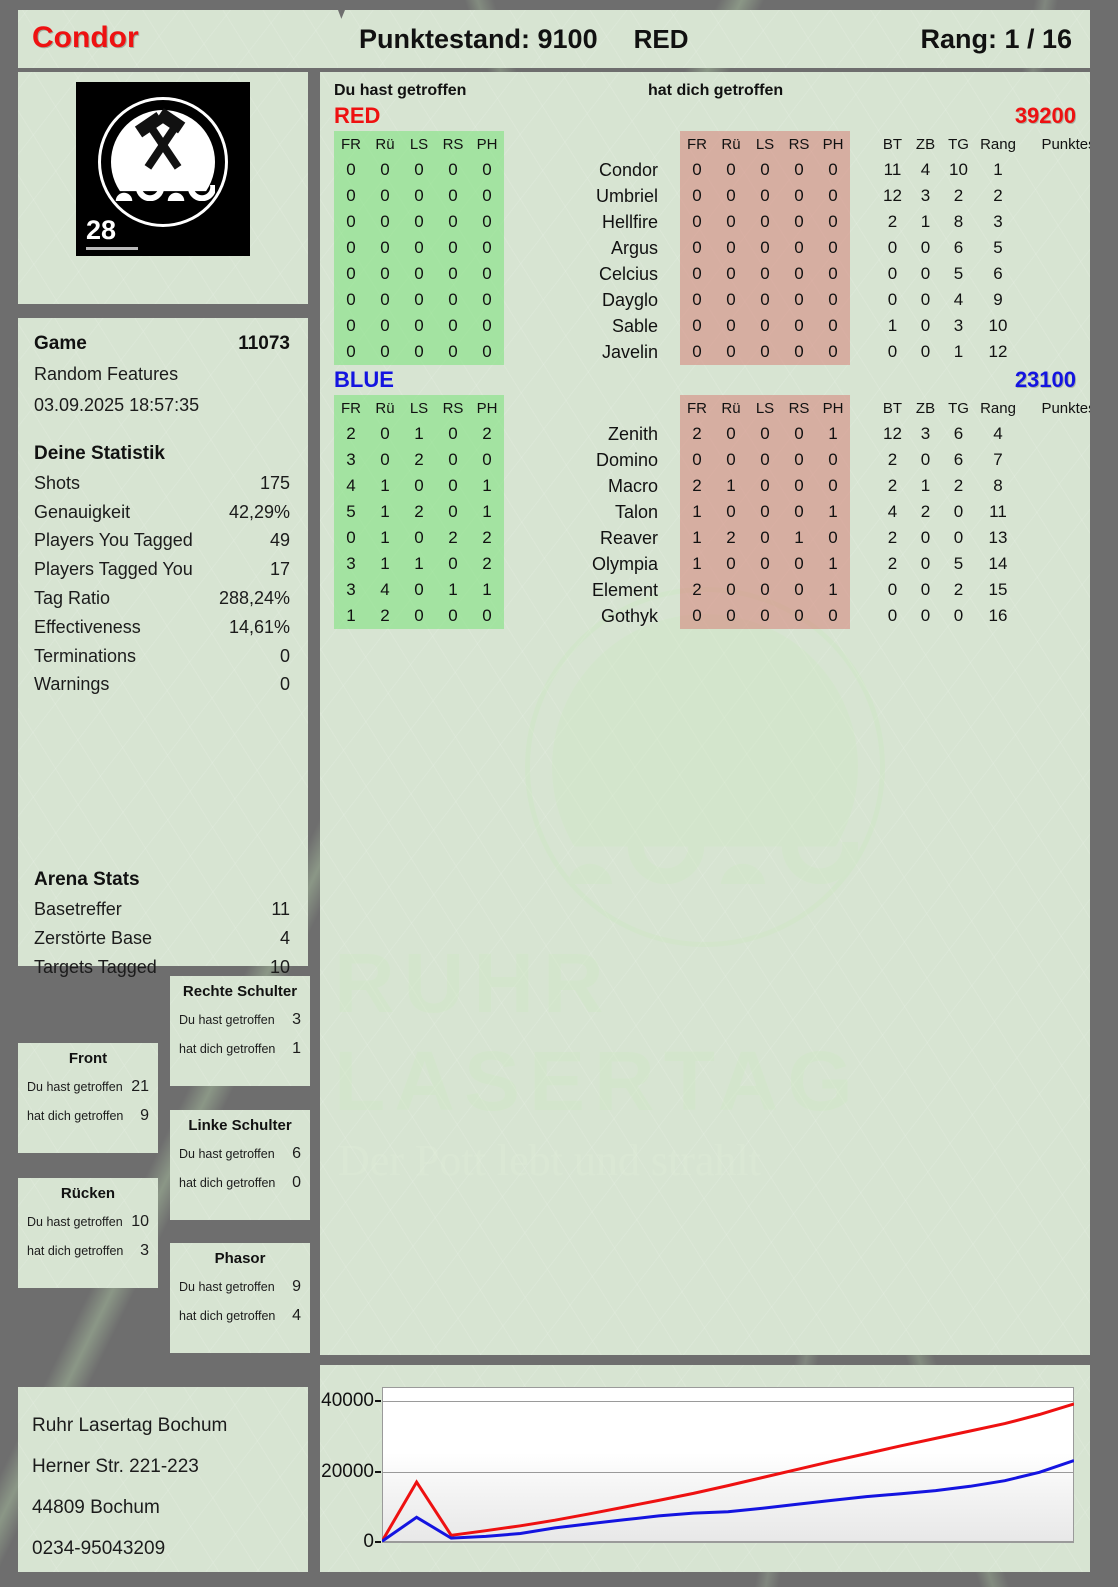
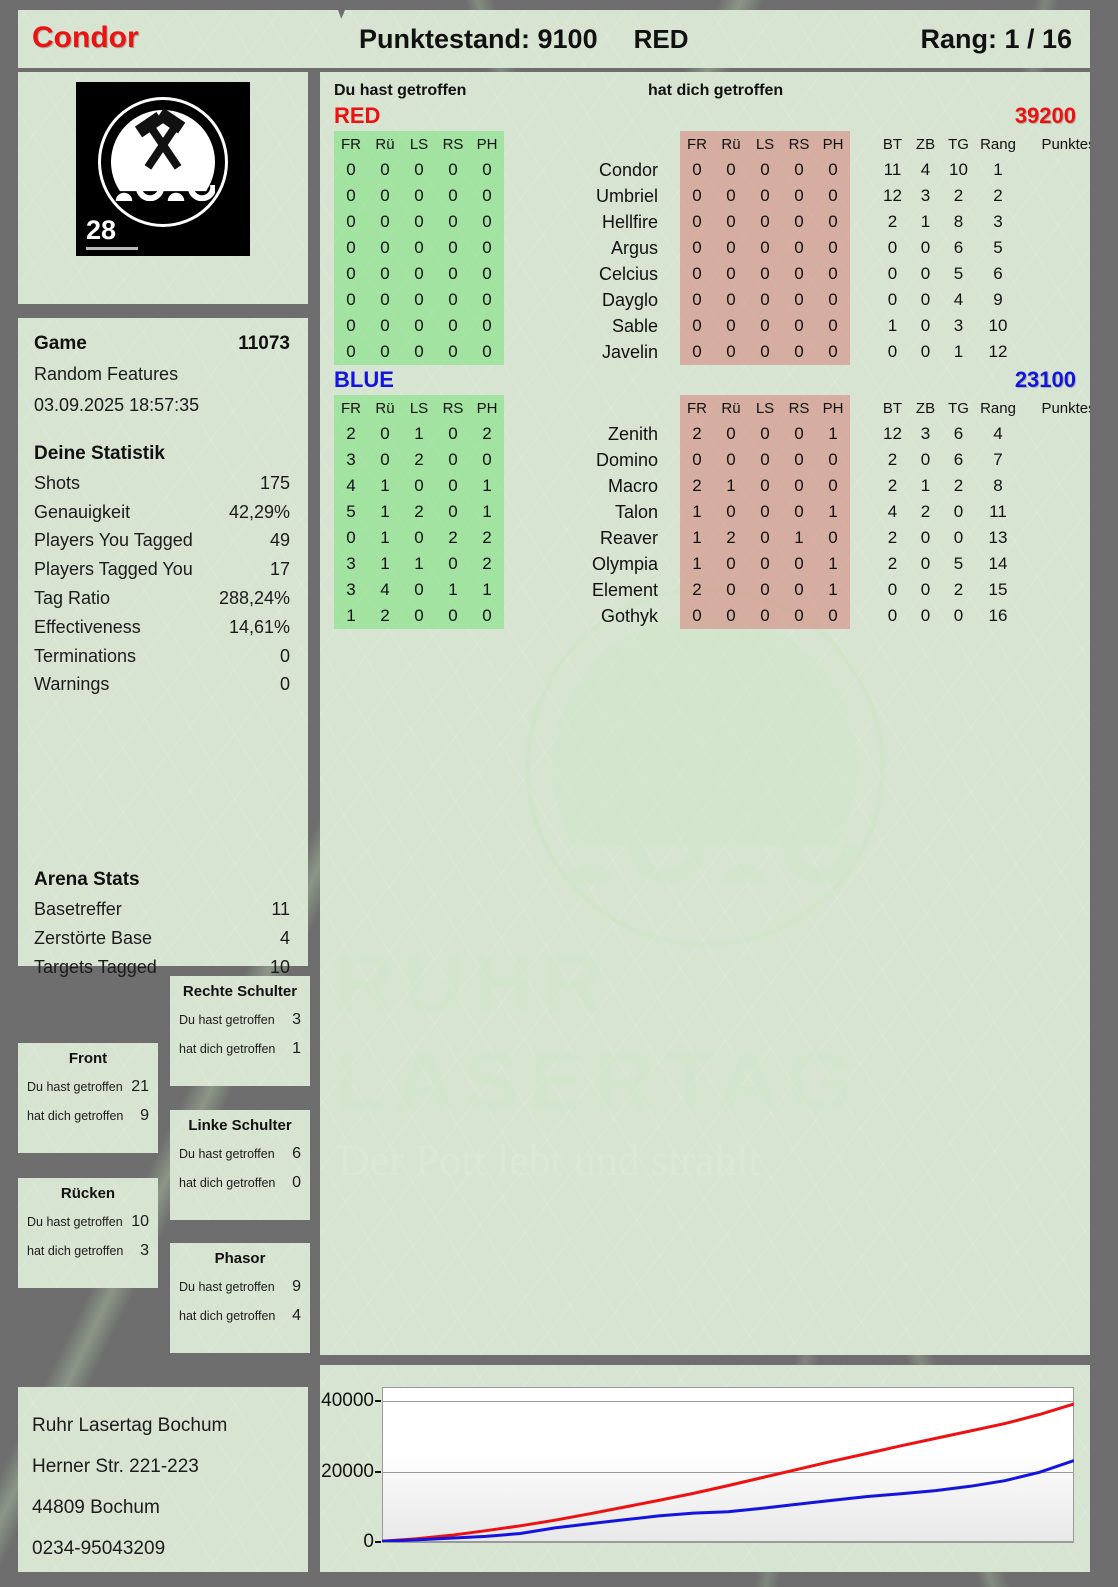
RED/5: 17000 -> 1000
BLUE/5: 7000 -> 1000
